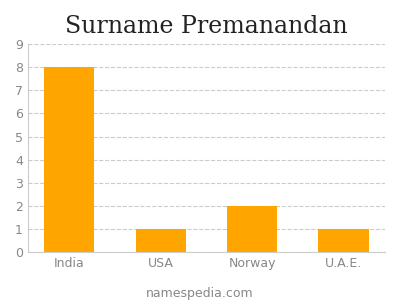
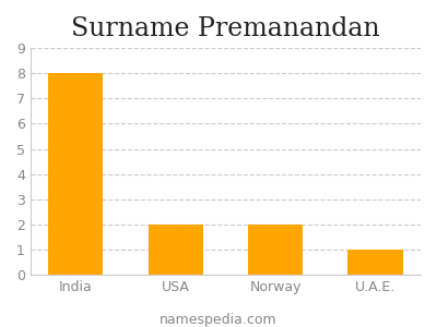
USA: 1 -> 2
